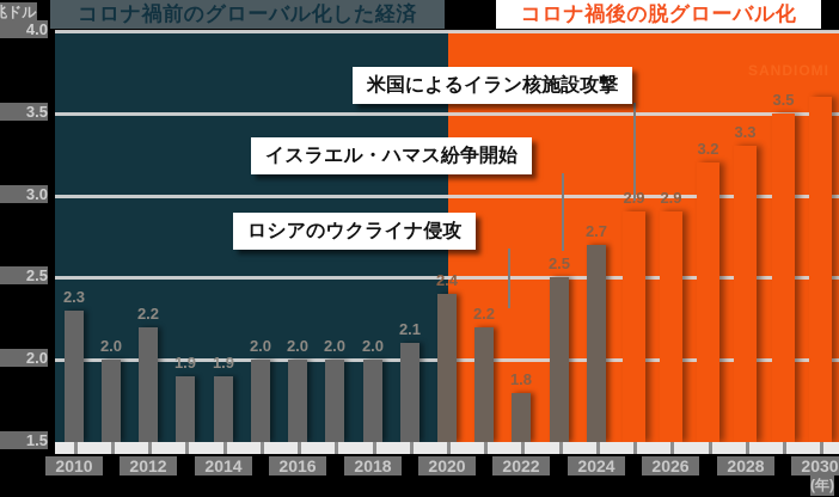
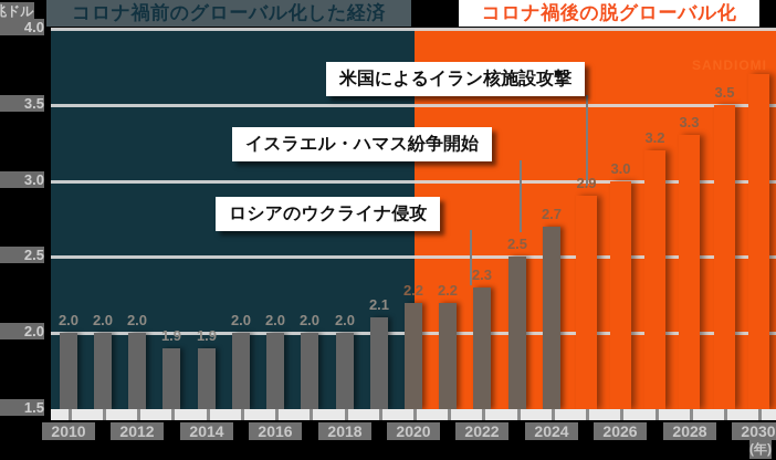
2010: 2.3 -> 2.0
2012: 2.2 -> 2.0
2020: 2.4 -> 2.2
2022: 1.8 -> 2.3
2026: 2.9 -> 3.0
2030: 3.6 -> 3.7
